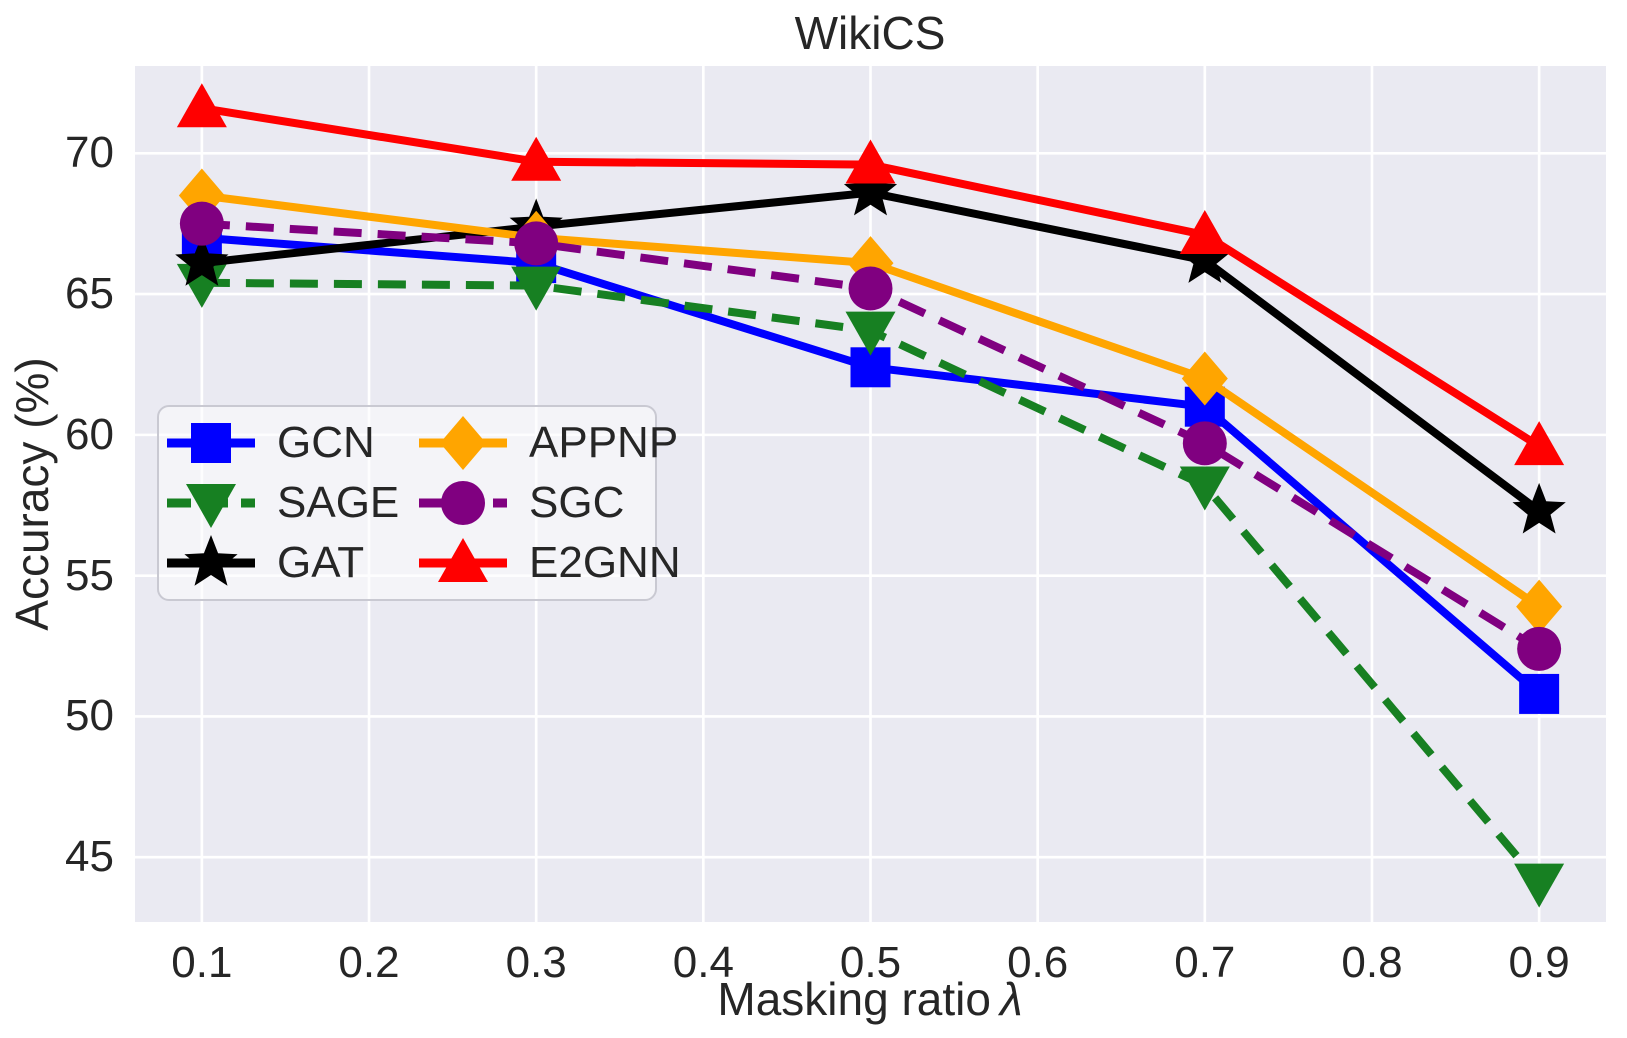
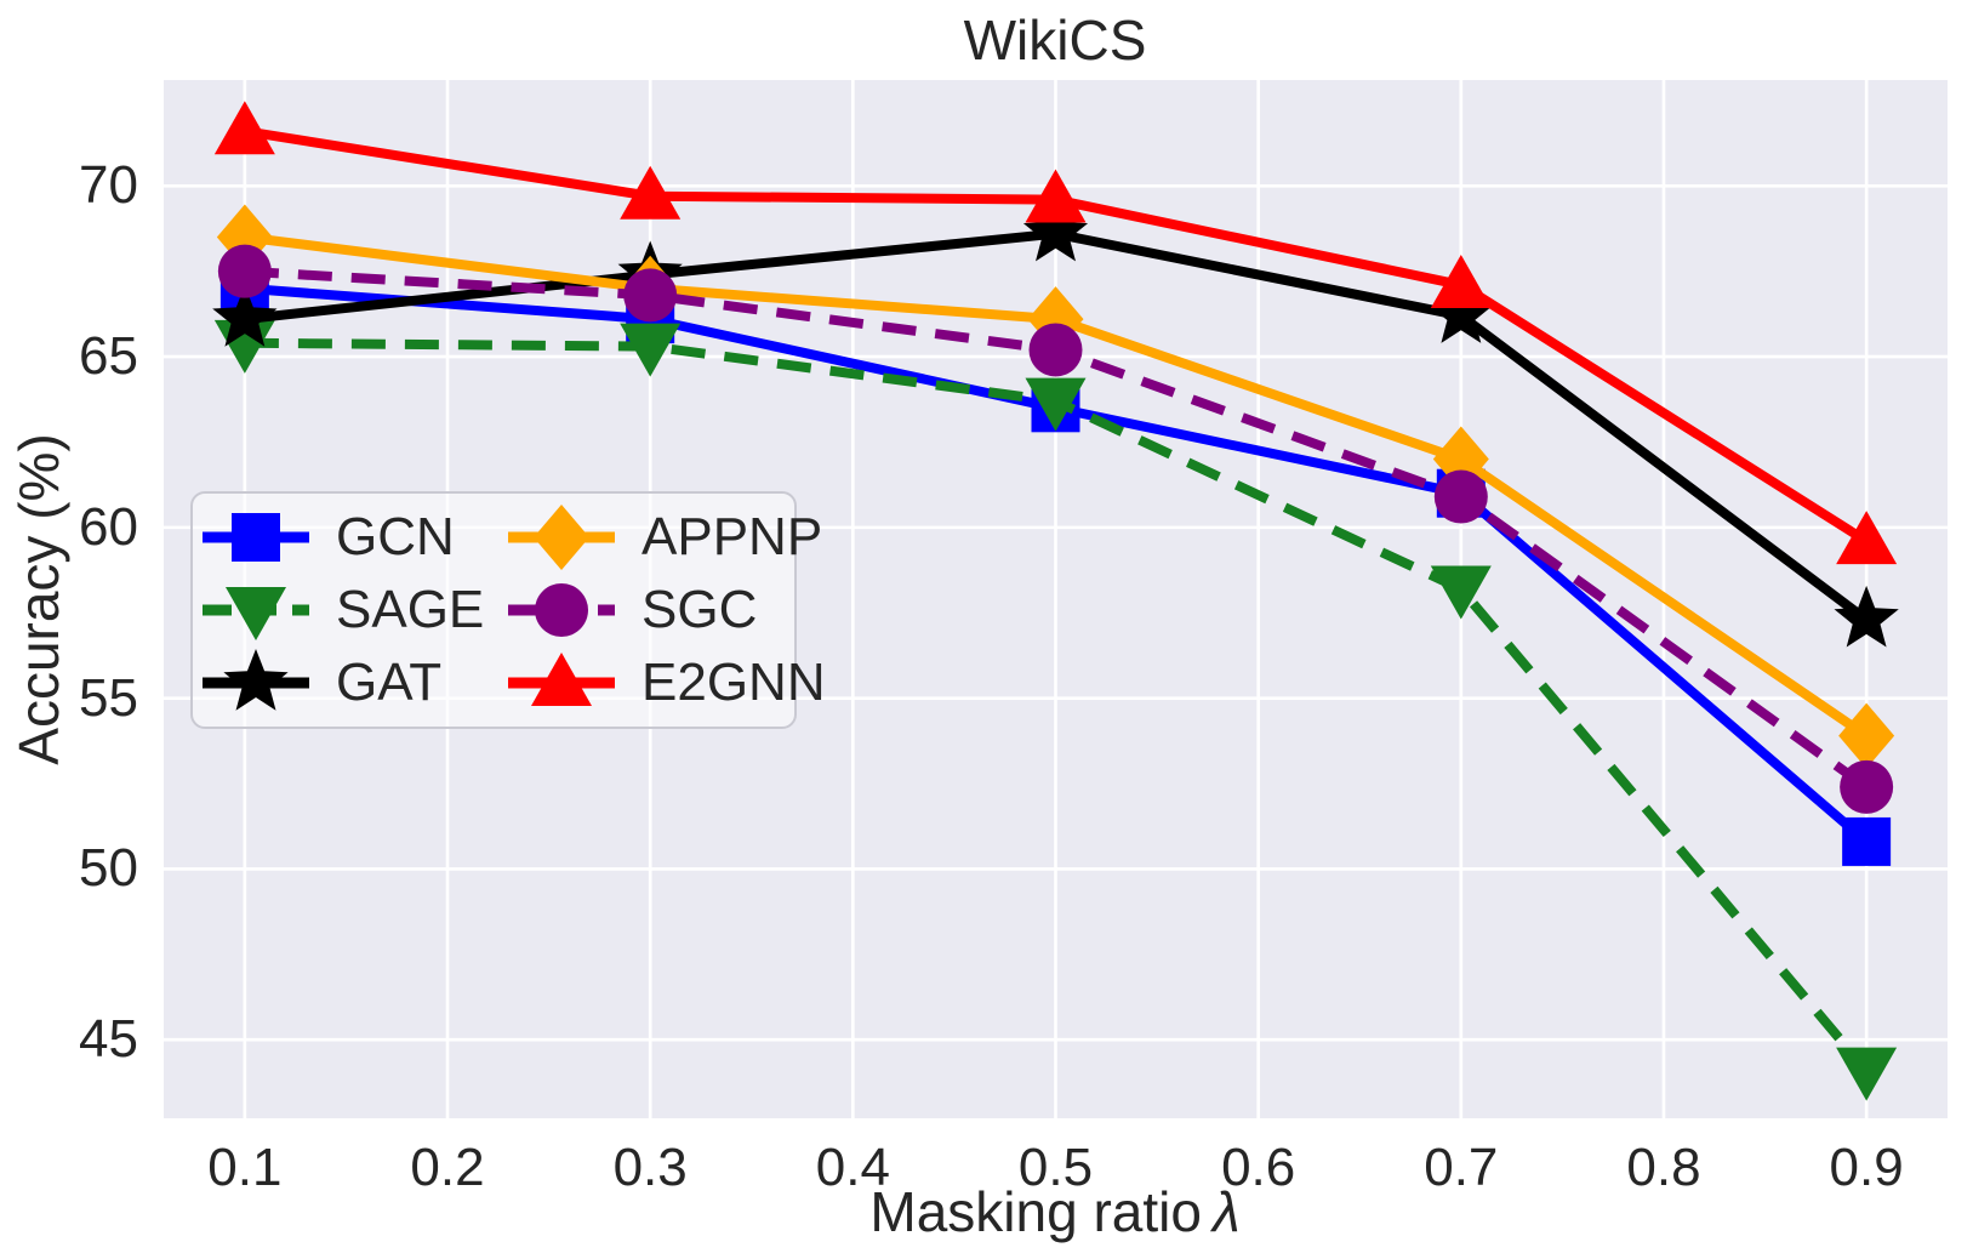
GCN/0.5: 62.4 -> 63.5
SGC/0.7: 59.7 -> 60.9
